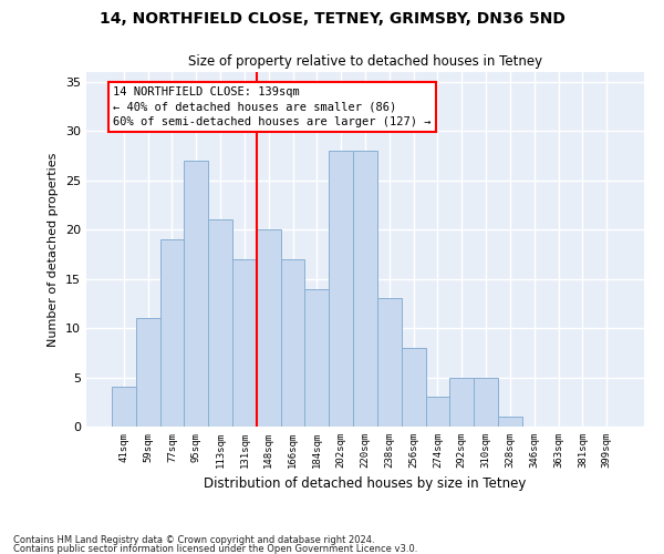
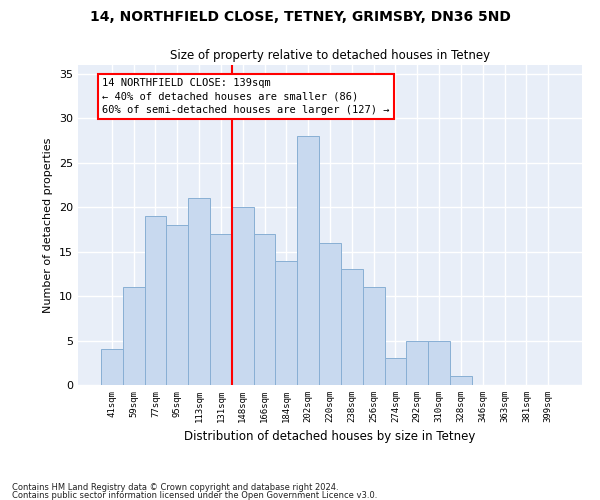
95sqm: 27 -> 18
220sqm: 28 -> 16
256sqm: 8 -> 11
